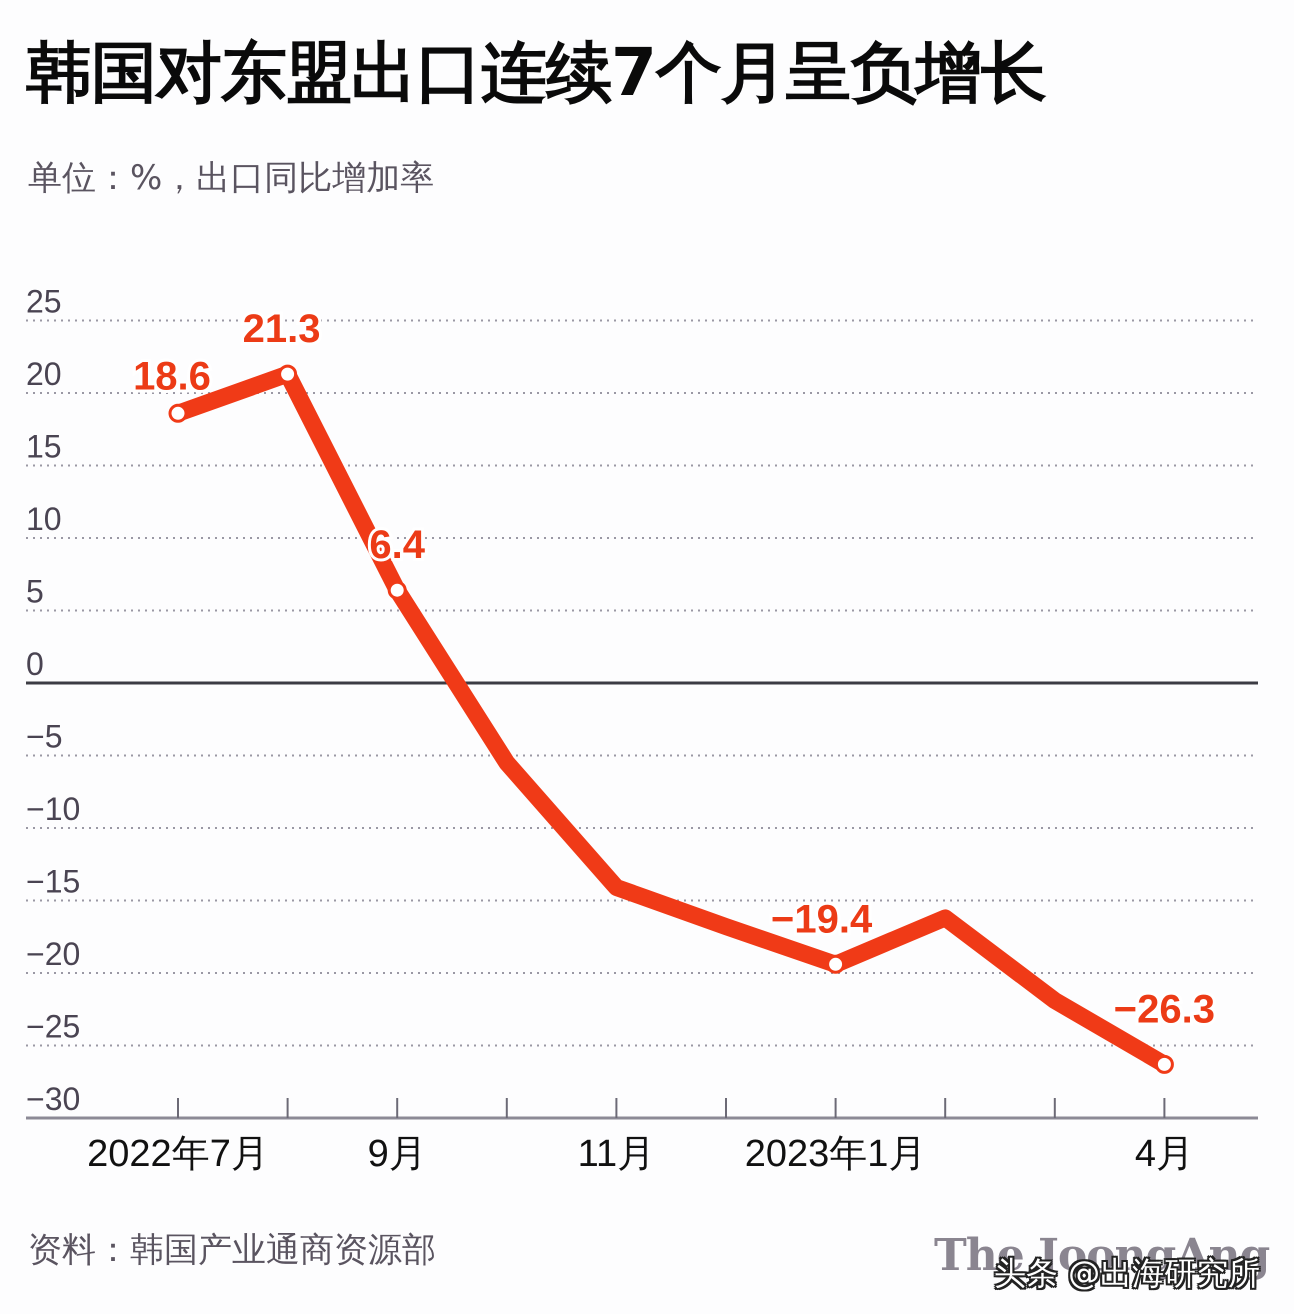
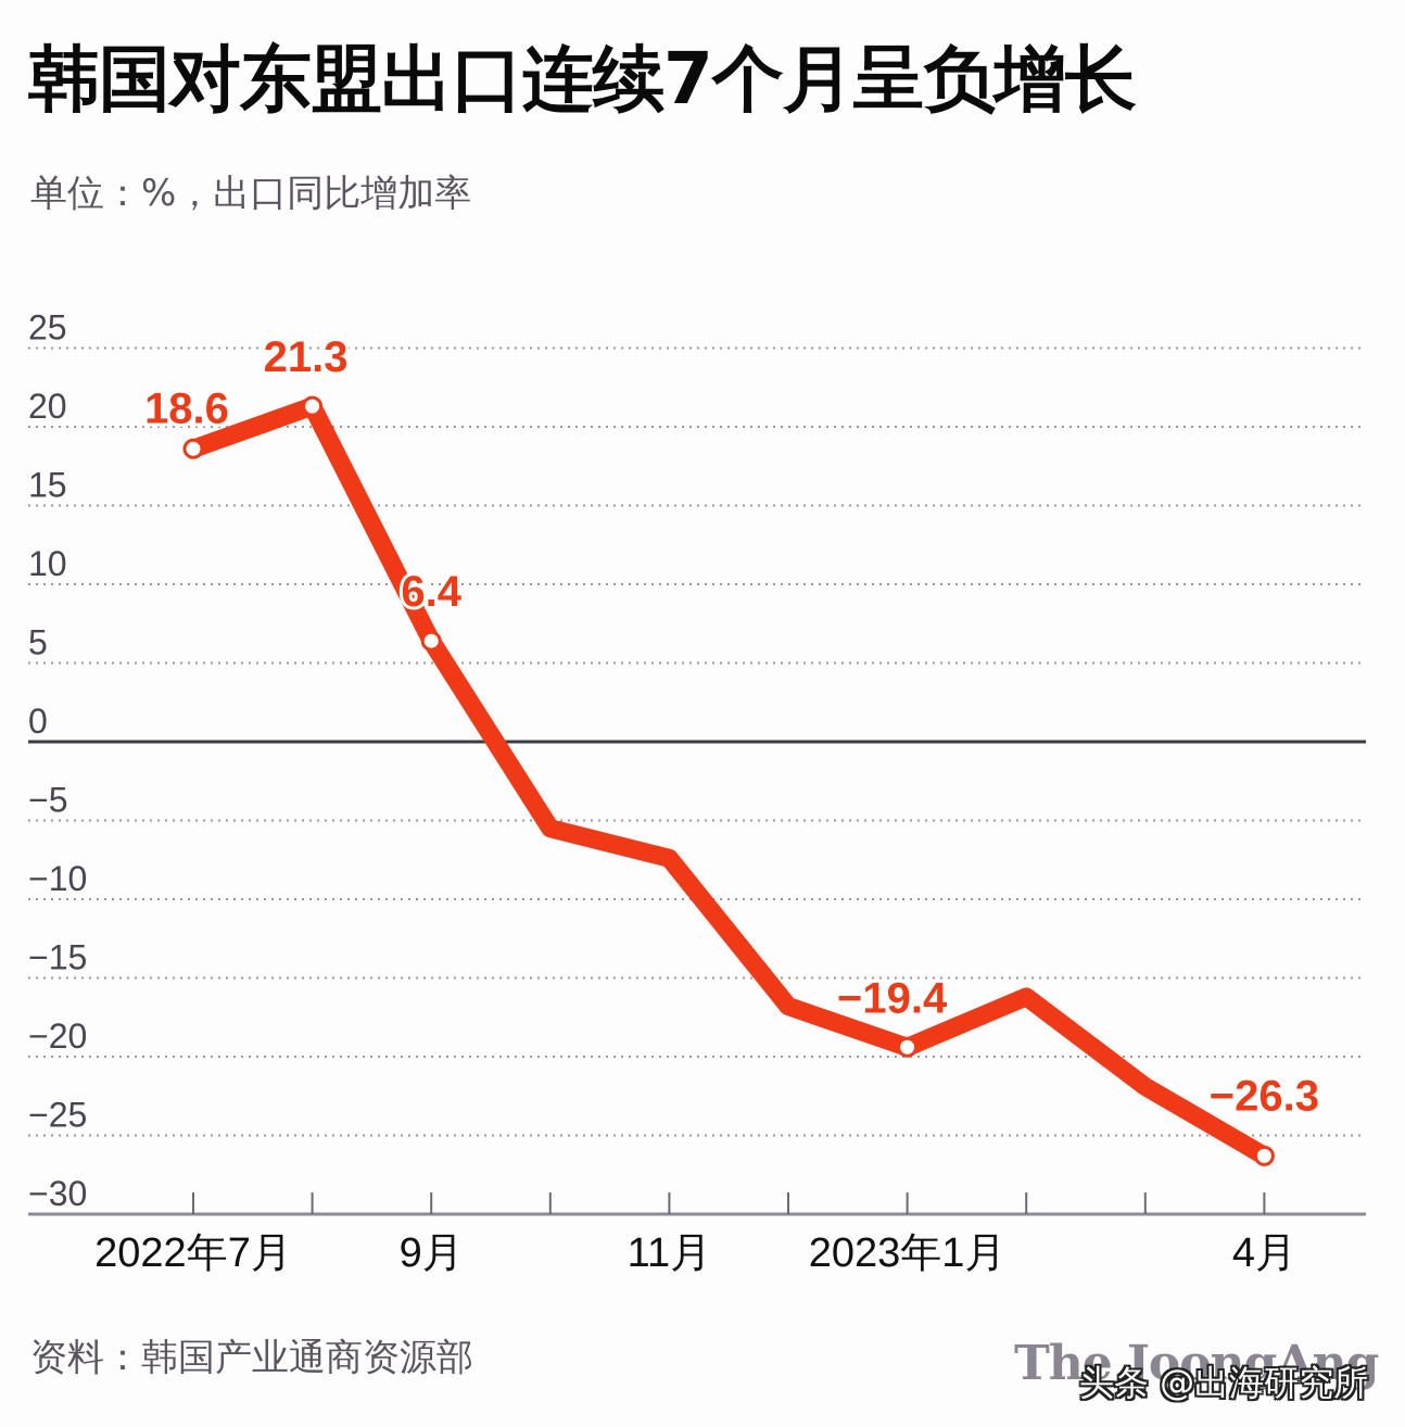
11月: -14.1 -> -7.4
